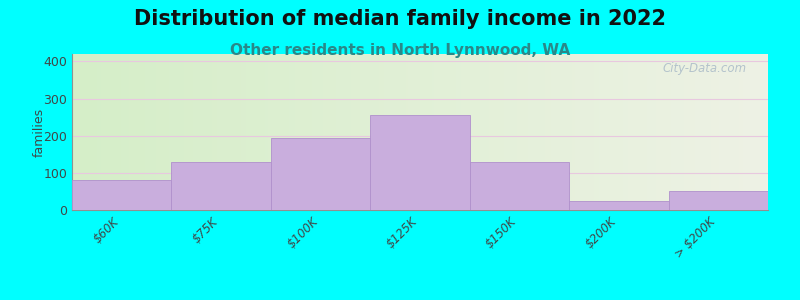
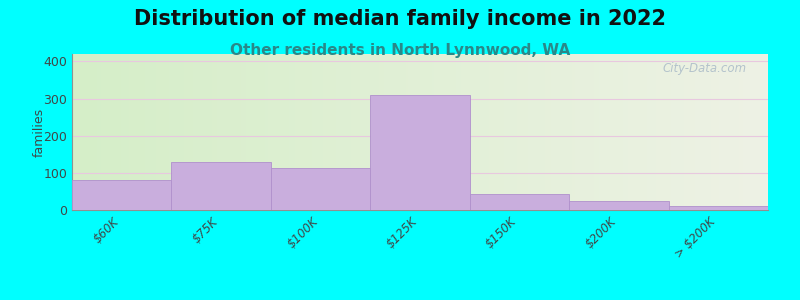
$100K: 195 -> 112
$125K: 255 -> 310
$150K: 130 -> 43
> $200K: 50 -> 12
